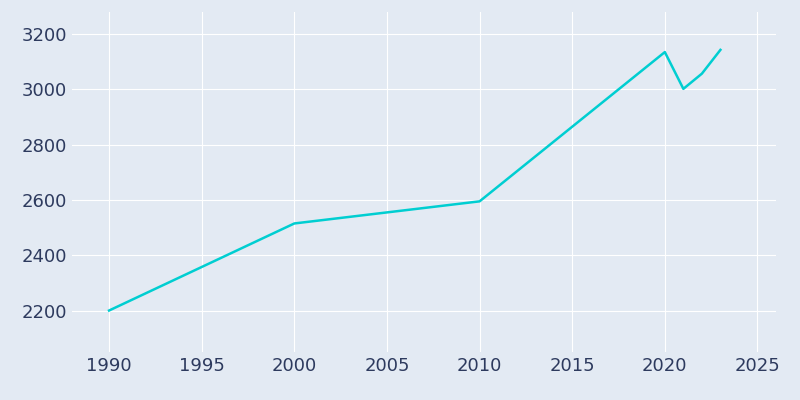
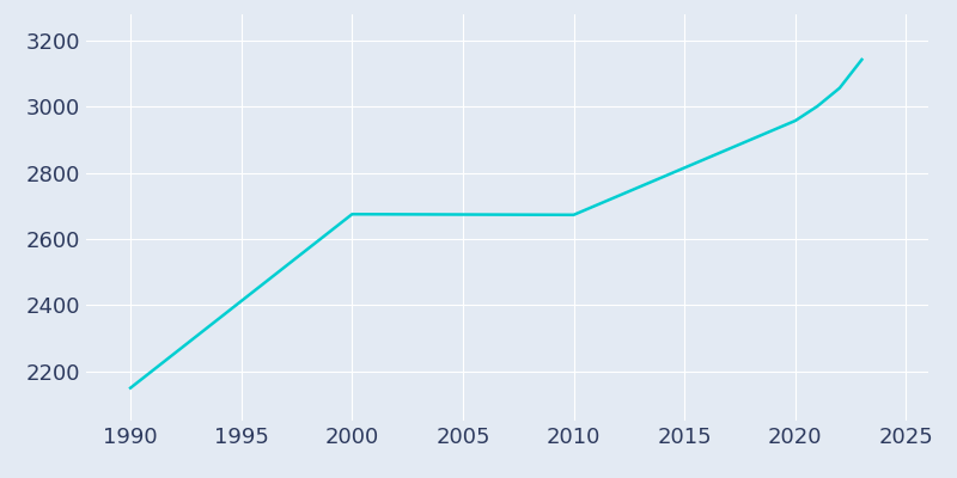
1990: 2200 -> 2149
2000: 2515 -> 2675
2010: 2595 -> 2673
2020: 3135 -> 2958
